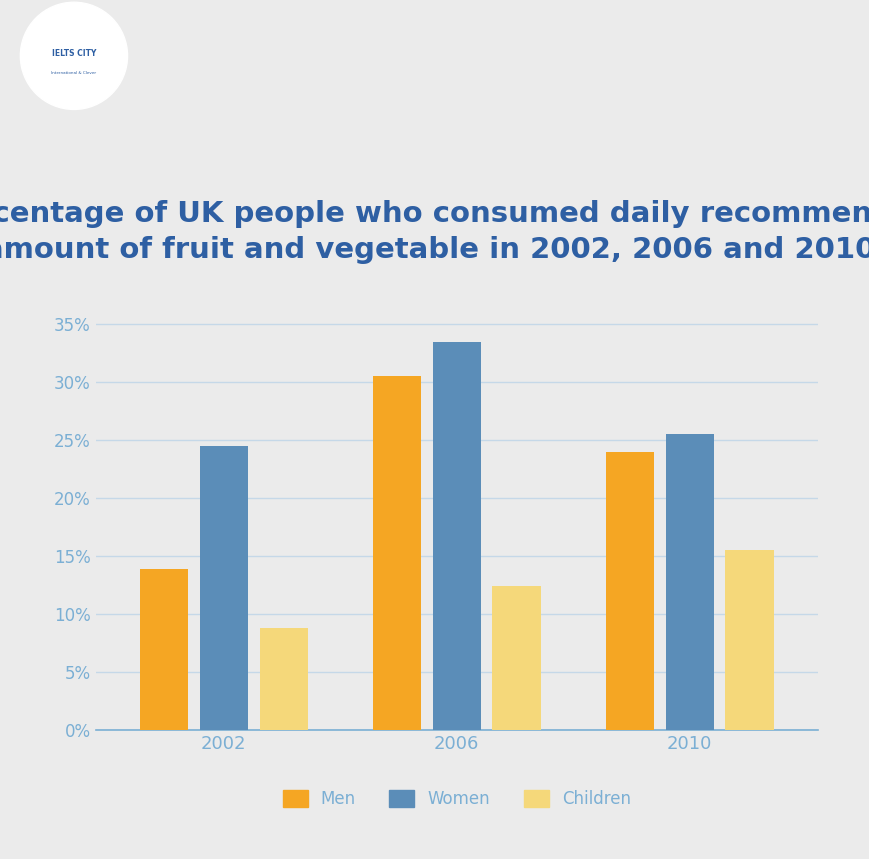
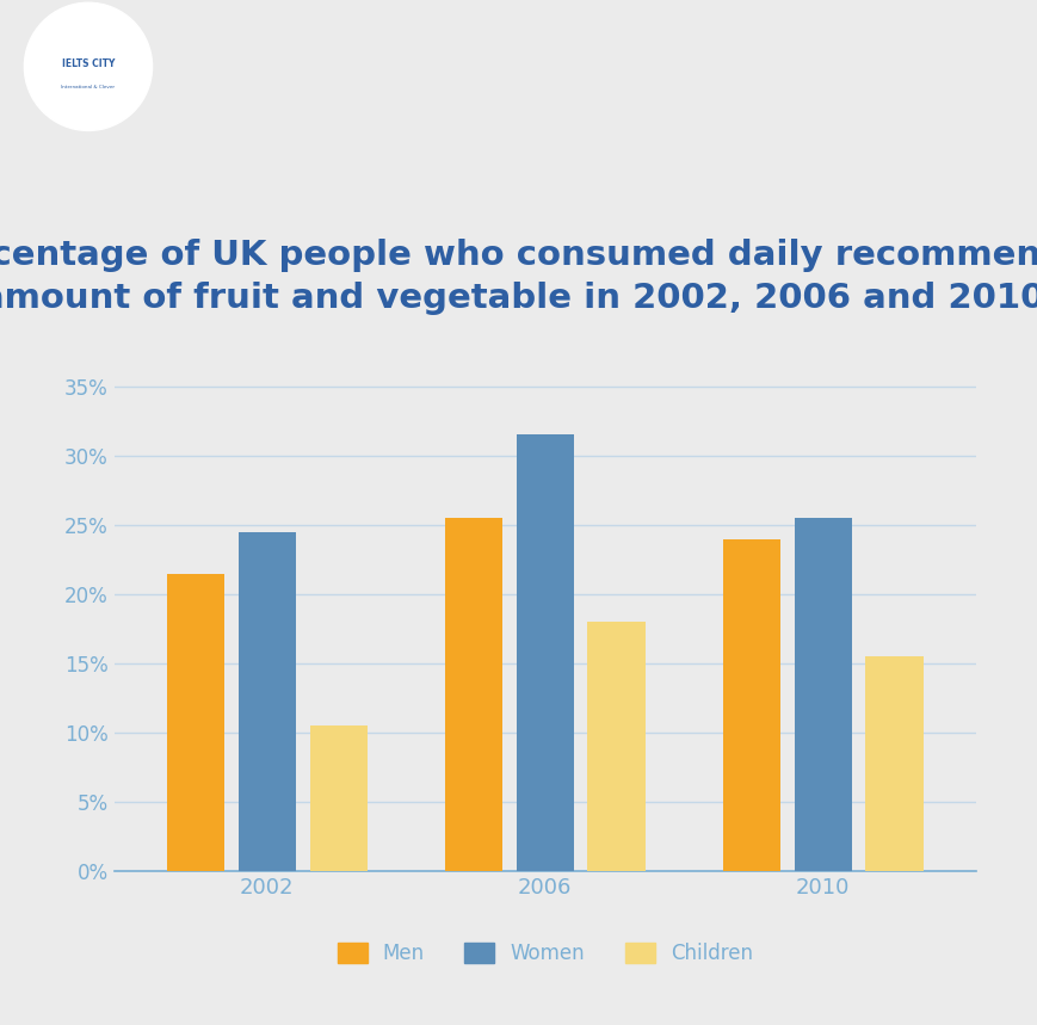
Men/2002: 13.9% -> 21.5%
Children/2002: 8.8% -> 10.5%
Men/2006: 30.5% -> 25.5%
Women/2006: 33.4% -> 31.5%
Children/2006: 12.4% -> 18.0%
